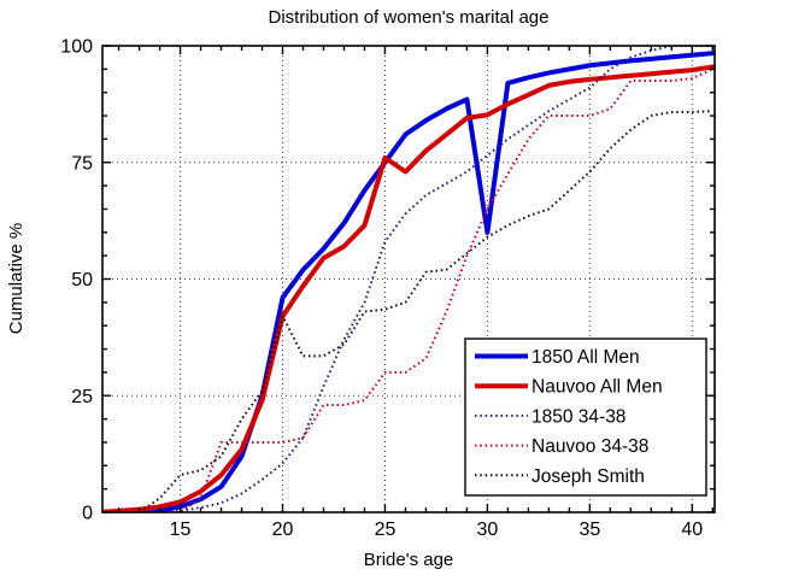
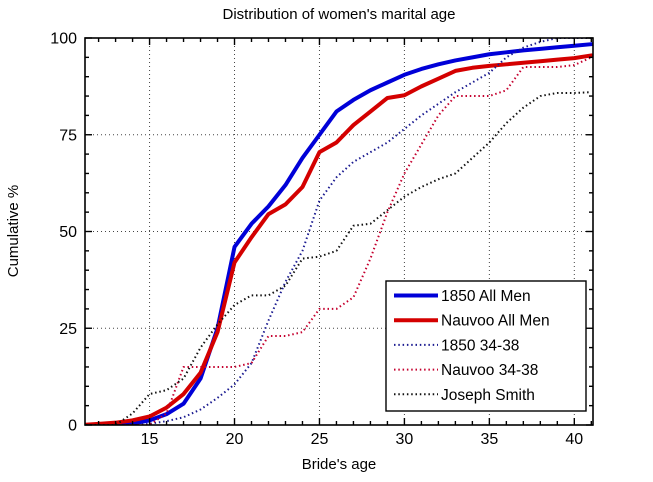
Joseph Smith/20: 42 -> 31
Nauvoo All Men/25: 76 -> 70
1850 All Men/30: 60 -> 90
